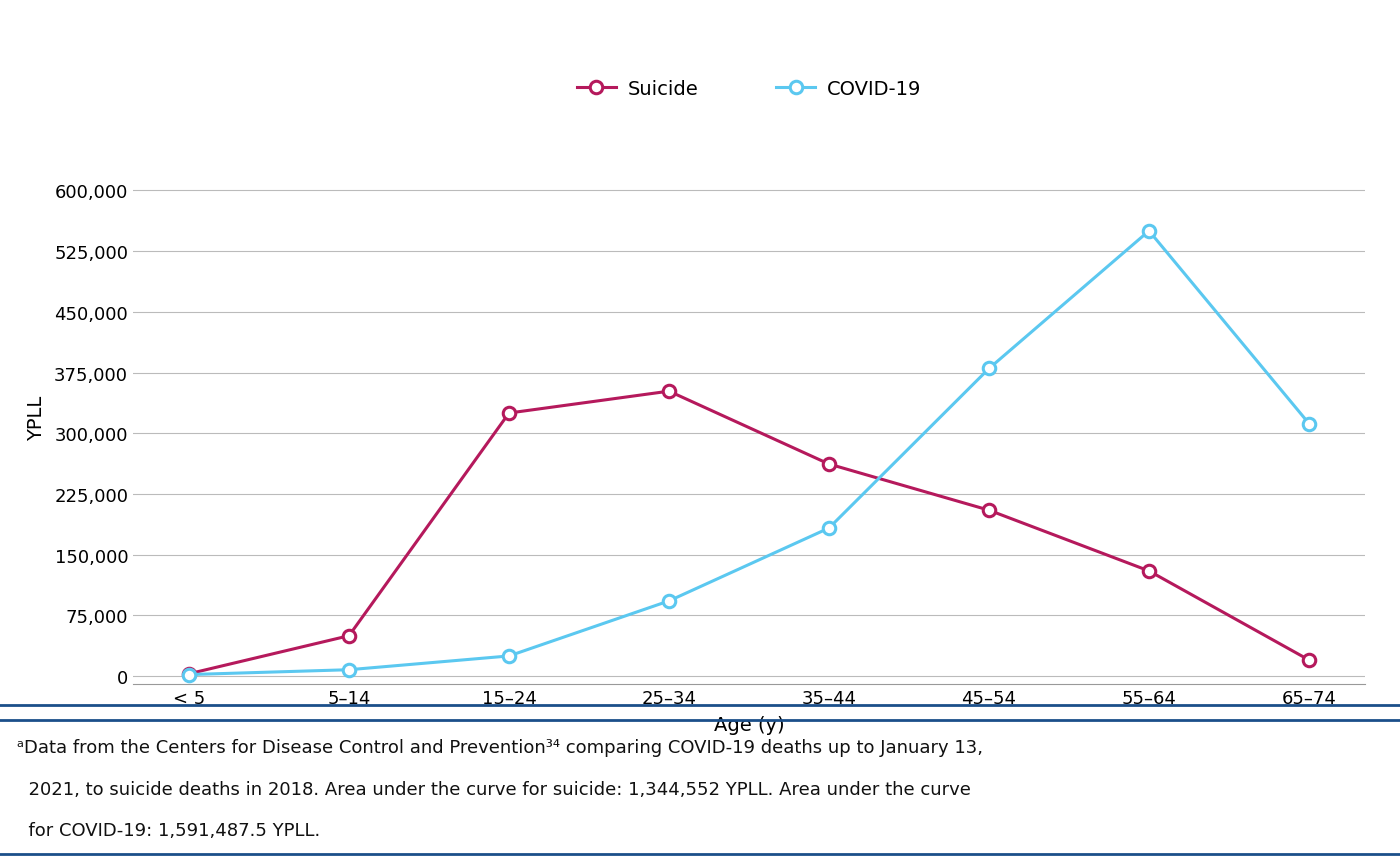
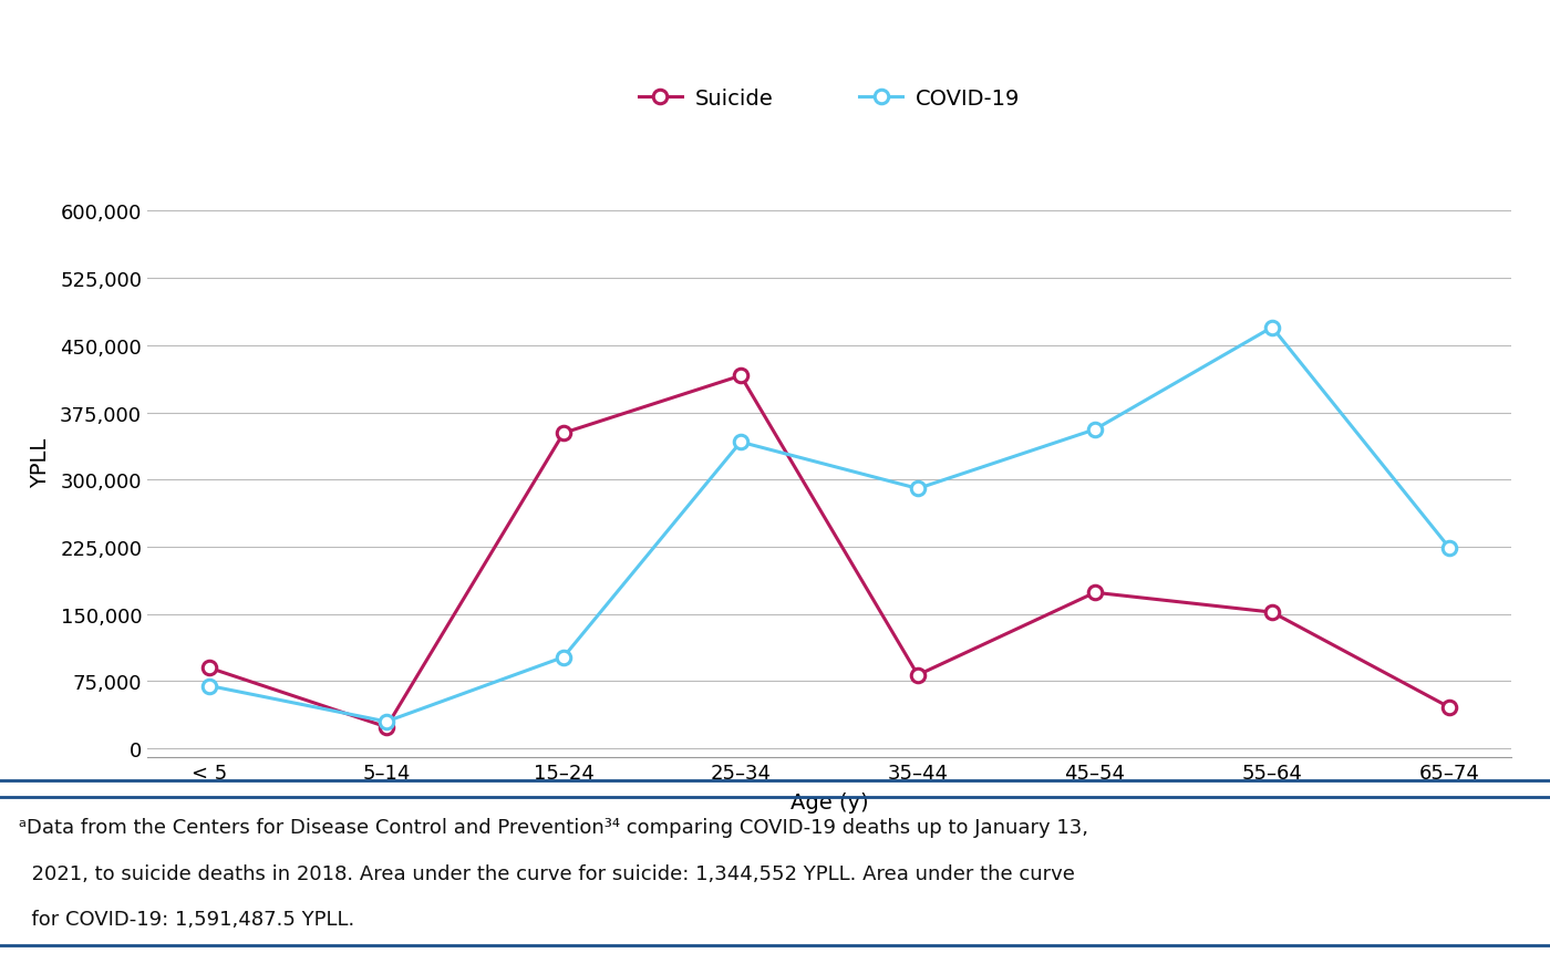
Suicide/< 5: 3,000 -> 90,000
COVID-19/< 5: 2,000 -> 70,000
Suicide/5–14: 50,000 -> 24,000
COVID-19/5–14: 8,000 -> 30,000
Suicide/15–24: 325,000 -> 352,000
COVID-19/15–24: 25,000 -> 102,000
Suicide/25–34: 352,000 -> 416,000
COVID-19/25–34: 93,000 -> 342,000
Suicide/35–44: 262,000 -> 82,000
COVID-19/35–44: 183,000 -> 290,000
Suicide/45–54: 205,000 -> 174,000
COVID-19/45–54: 380,000 -> 356,000
Suicide/55–64: 130,000 -> 152,000
COVID-19/55–64: 550,000 -> 470,000
Suicide/65–74: 20,000 -> 46,000
COVID-19/65–74: 312,000 -> 224,000
